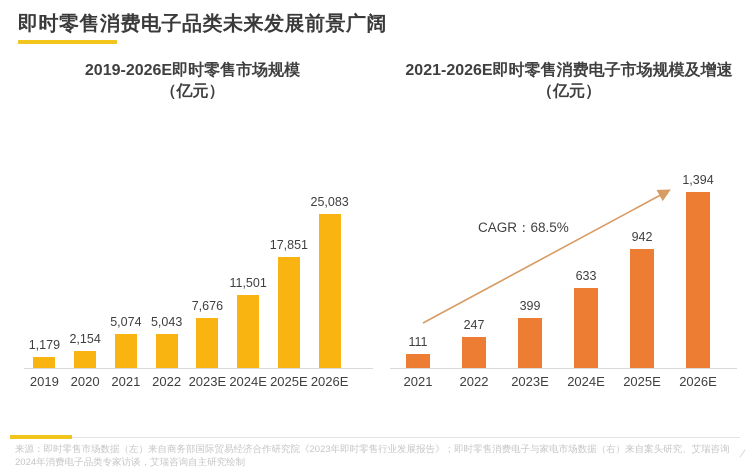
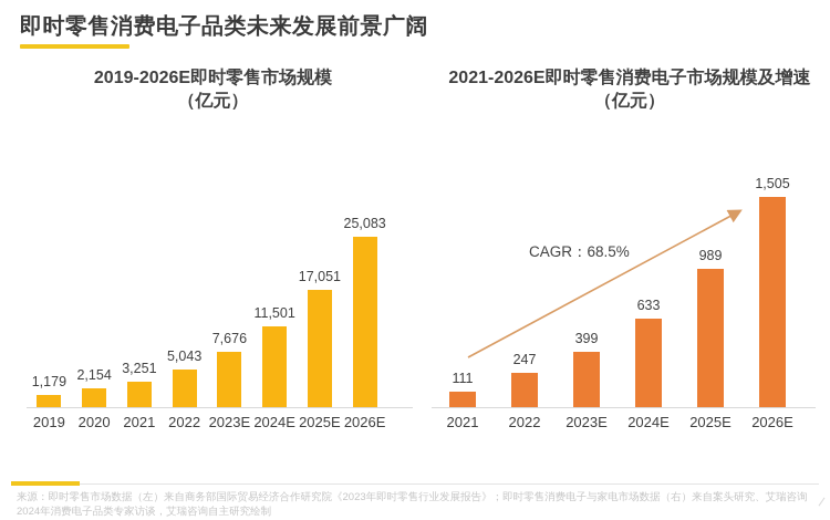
2019-2026E即时零售市场规模/2021: 5,074 -> 3,251
2019-2026E即时零售市场规模/2025E: 17,851 -> 17,051
2021-2026E即时零售消费电子市场规模及增速/2025E: 942 -> 989
2021-2026E即时零售消费电子市场规模及增速/2026E: 1,394 -> 1,505
